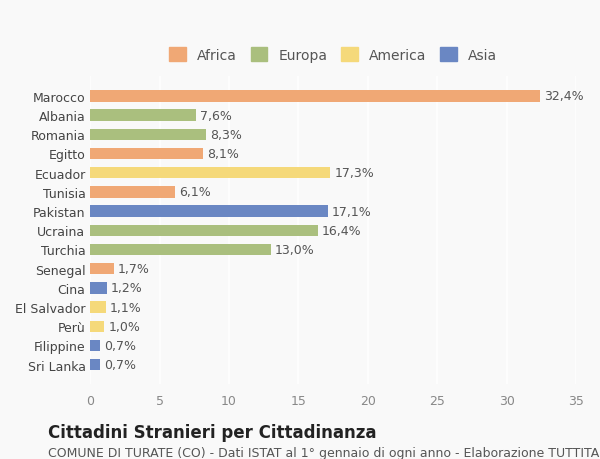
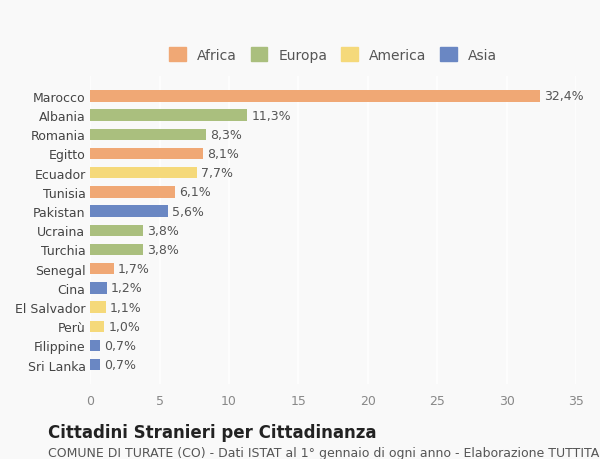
Albania: 7,6% -> 11,3%
Ecuador: 17,3% -> 7,7%
Pakistan: 17,1% -> 5,6%
Ucraina: 16,4% -> 3,8%
Turchia: 13,0% -> 3,8%
